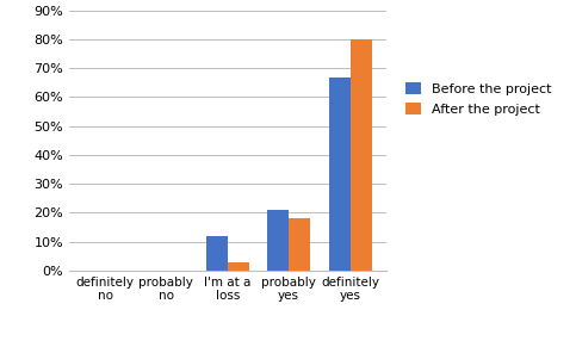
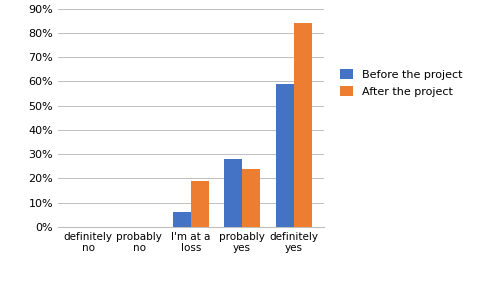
Before the project/I'm at a loss: 12% -> 6%
After the project/I'm at a loss: 3% -> 19%
Before the project/probably yes: 21% -> 28%
After the project/probably yes: 18% -> 24%
Before the project/definitely yes: 67% -> 59%
After the project/definitely yes: 80% -> 84%
